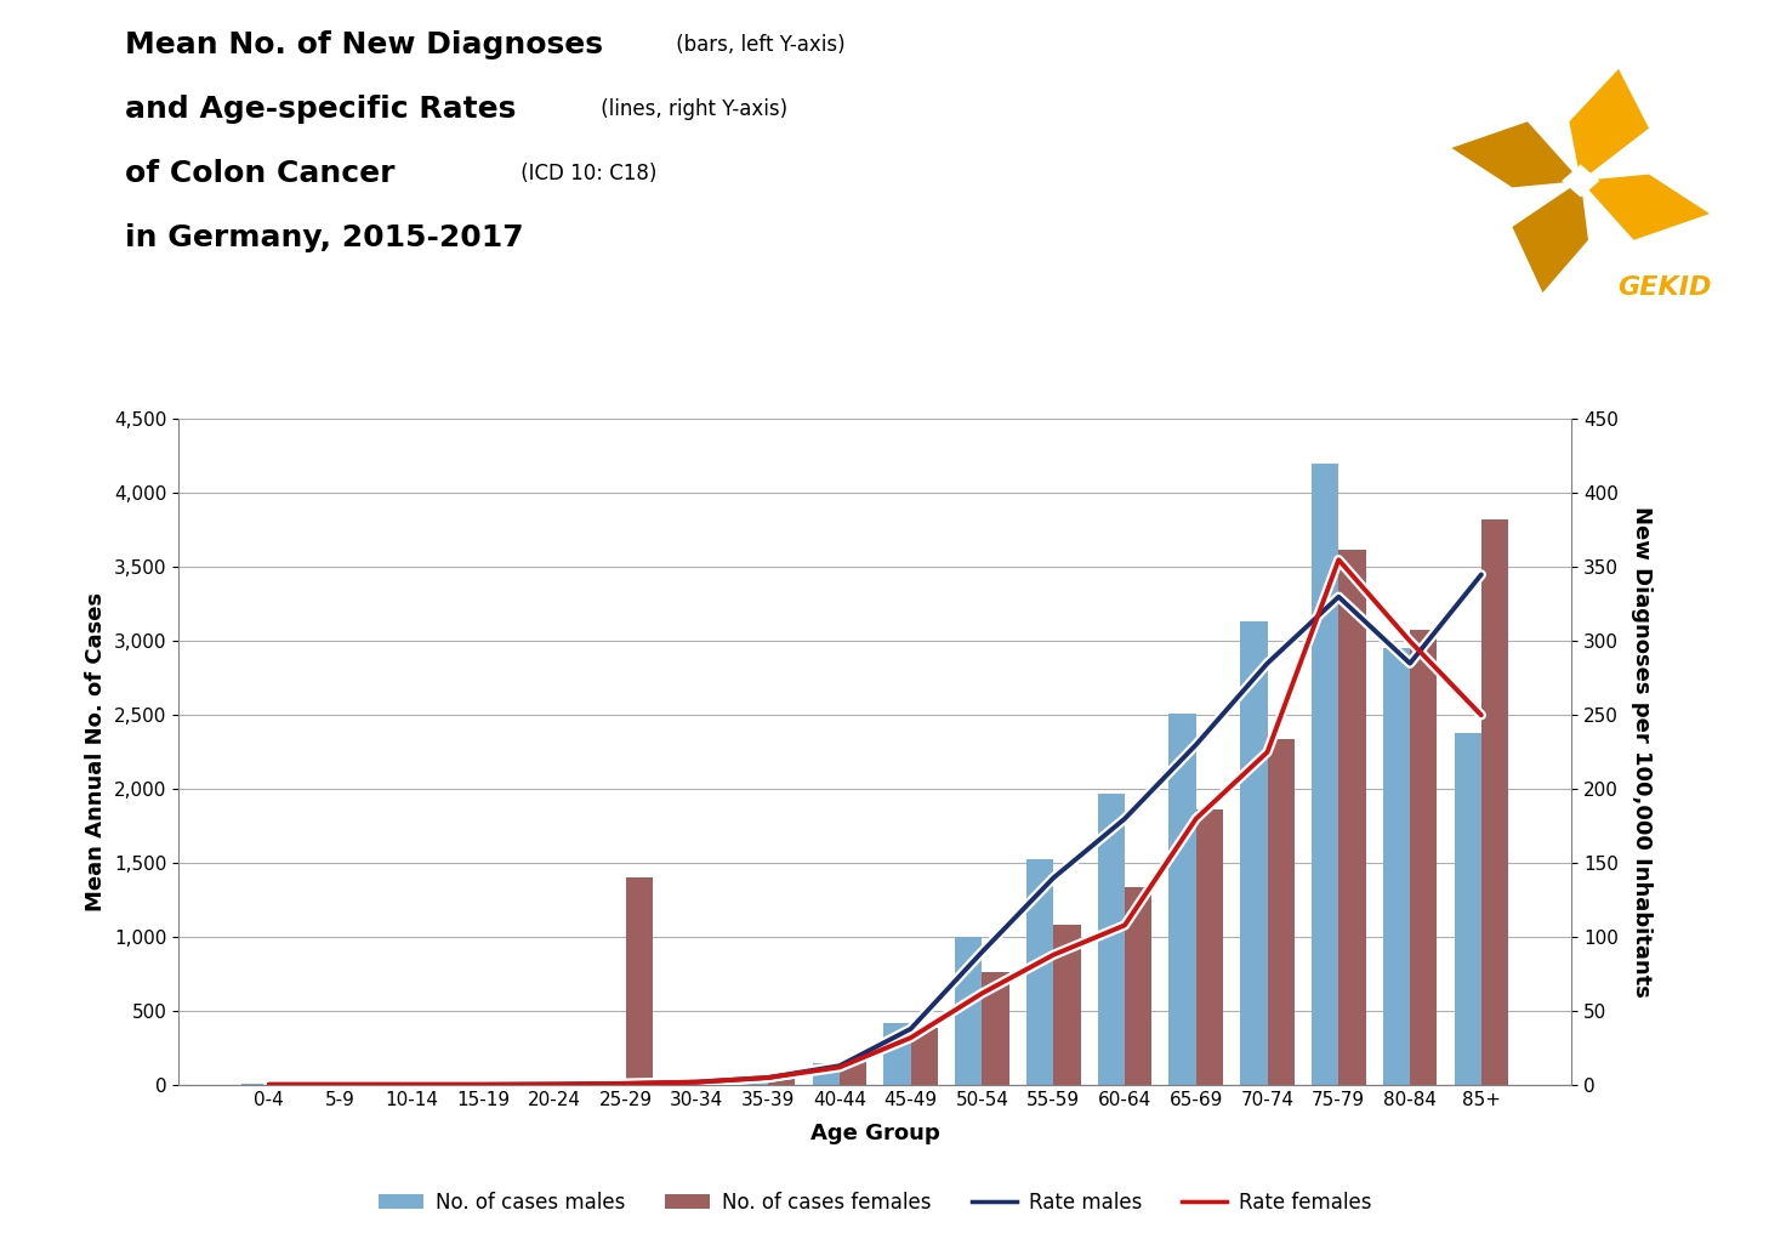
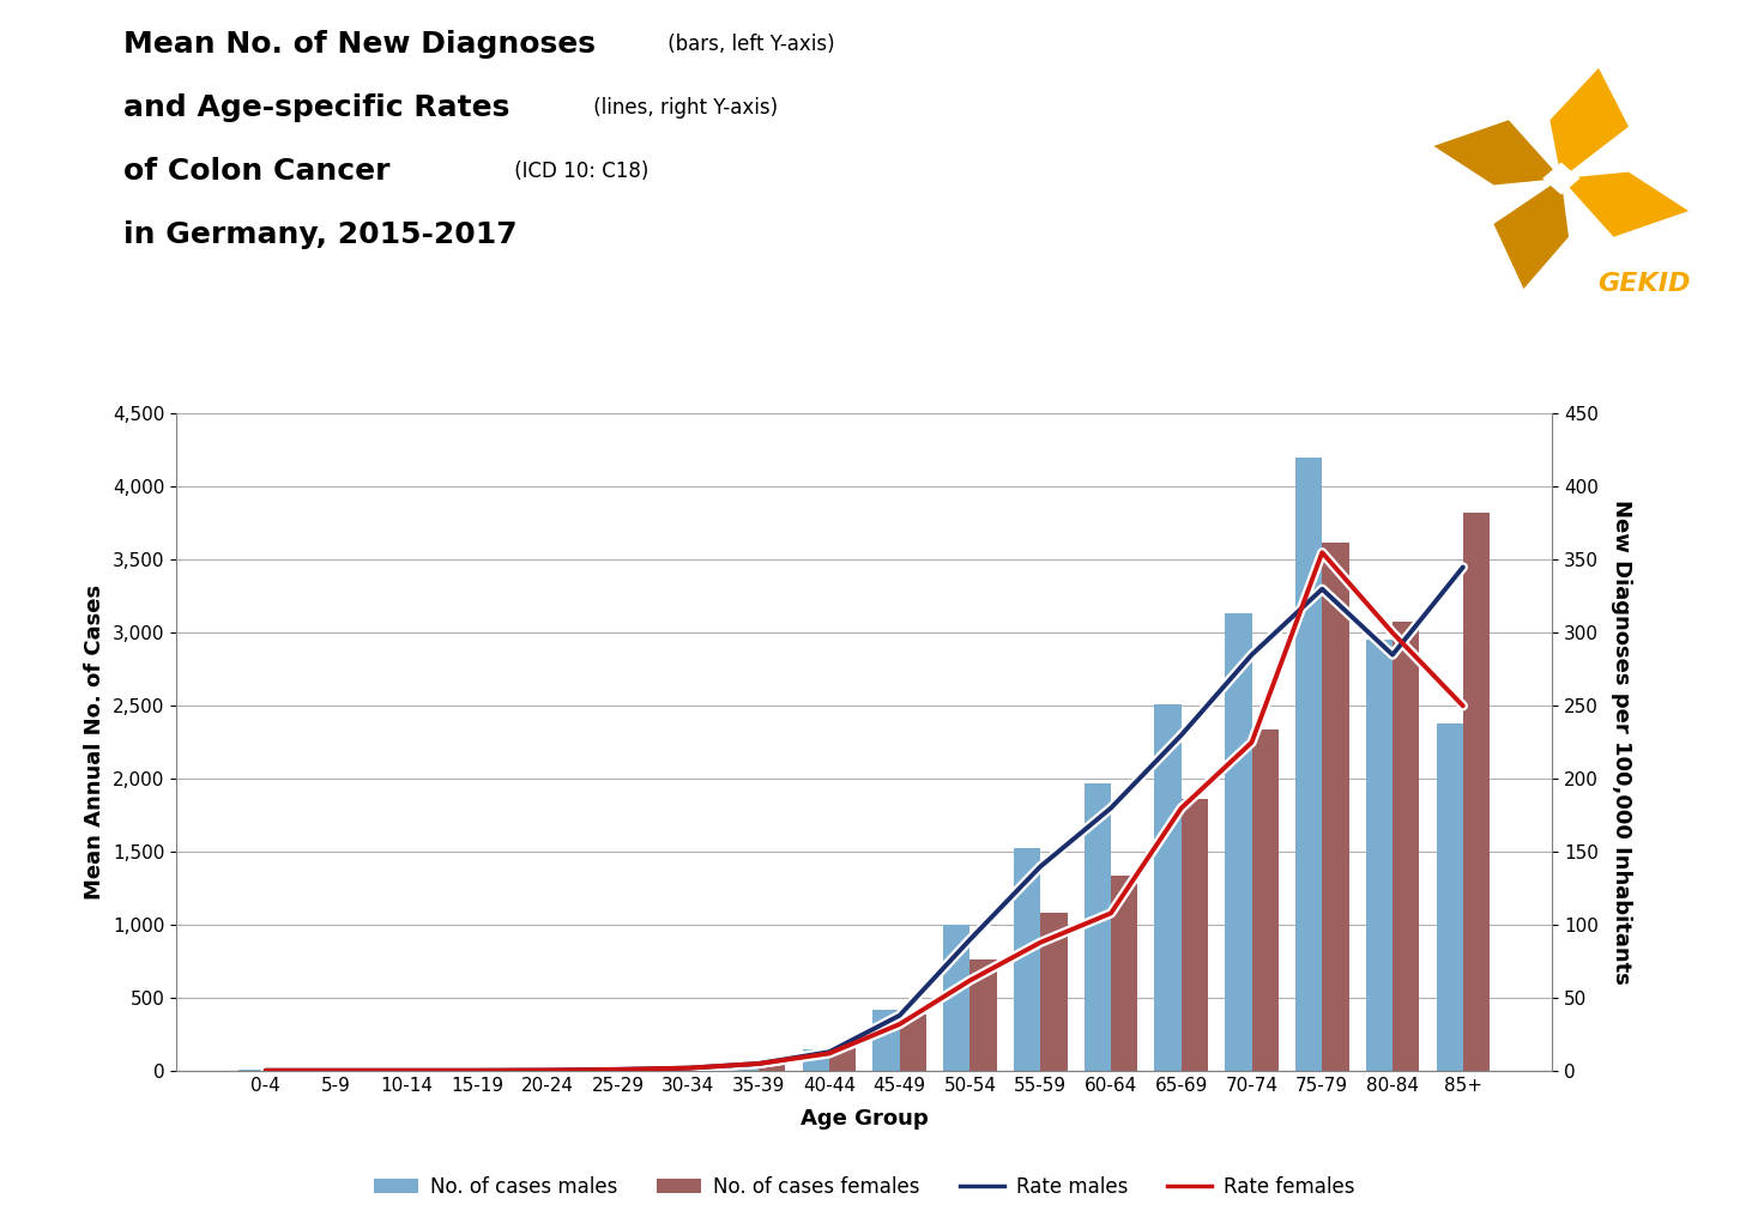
No. of cases females/25-29: 1,400 -> 20
